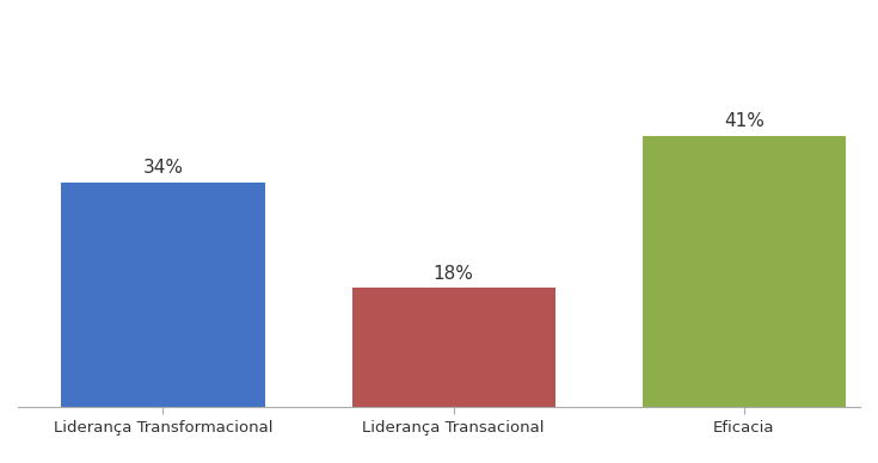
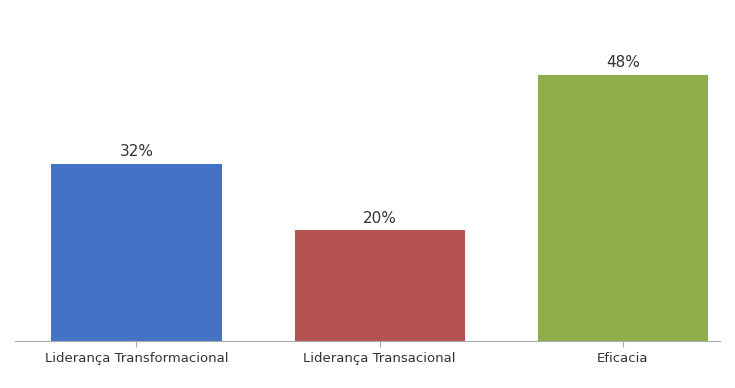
Liderança Transformacional: 34% -> 32%
Liderança Transacional: 18% -> 20%
Eficacia: 41% -> 48%
